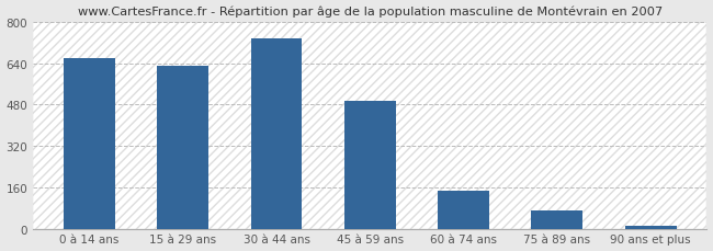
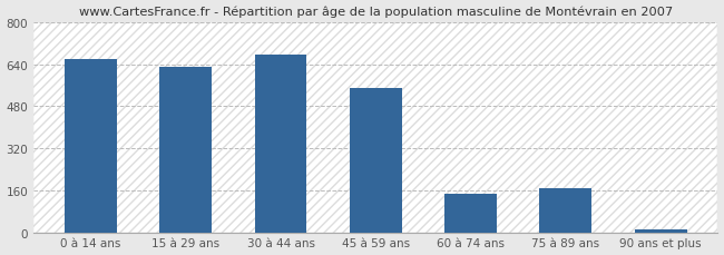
30 à 44 ans: 735 -> 675
45 à 59 ans: 495 -> 550
75 à 89 ans: 72 -> 170
